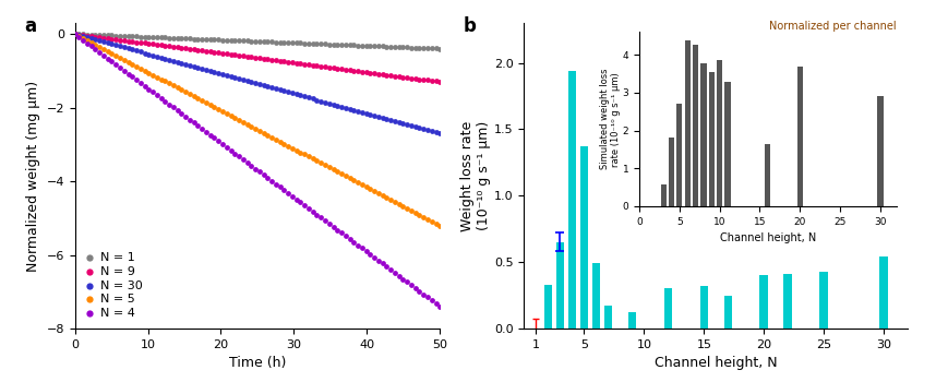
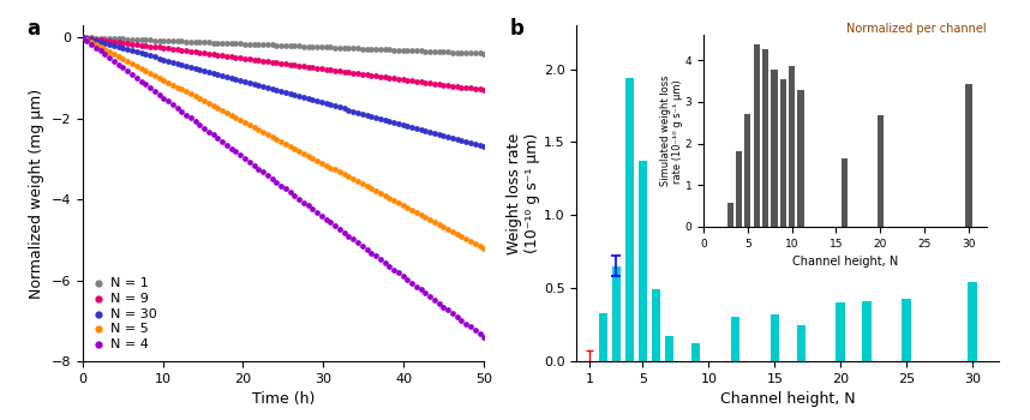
Normalized per channel/20: 3.70 -> 2.68
Normalized per channel/30: 2.90 -> 3.42
